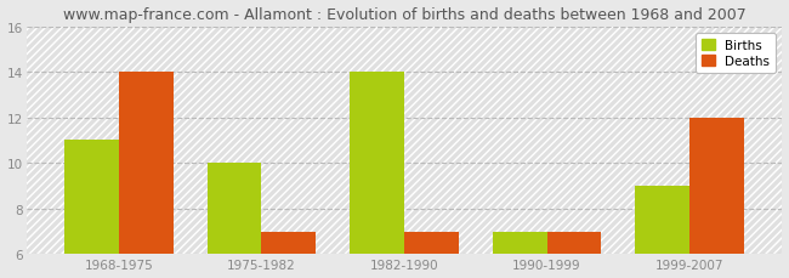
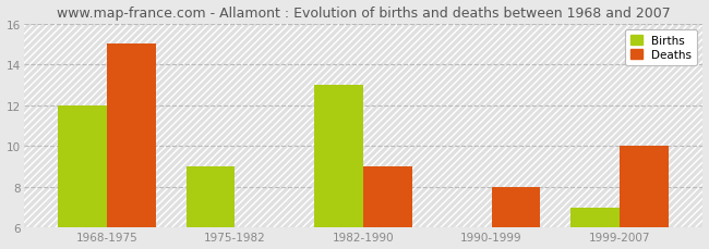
Births/1968-1975: 11 -> 12
Deaths/1968-1975: 14 -> 15
Births/1975-1982: 10 -> 9
Deaths/1975-1982: 7 -> 6
Births/1982-1990: 14 -> 13
Deaths/1982-1990: 7 -> 9
Births/1990-1999: 7 -> 6
Deaths/1990-1999: 7 -> 8
Births/1999-2007: 9 -> 7
Deaths/1999-2007: 12 -> 10
